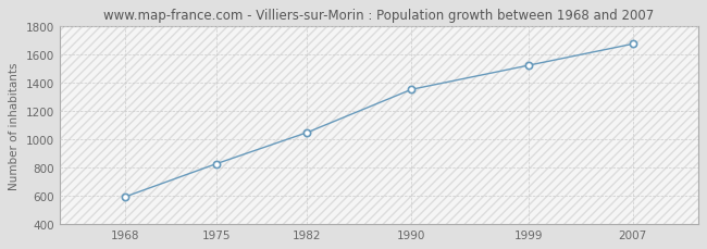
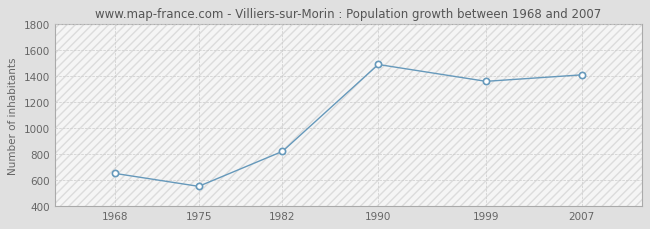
1968: 590 -> 650
1975: 820 -> 550
1982: 1050 -> 820
1990: 1350 -> 1490
1999: 1520 -> 1360
2007: 1680 -> 1410
